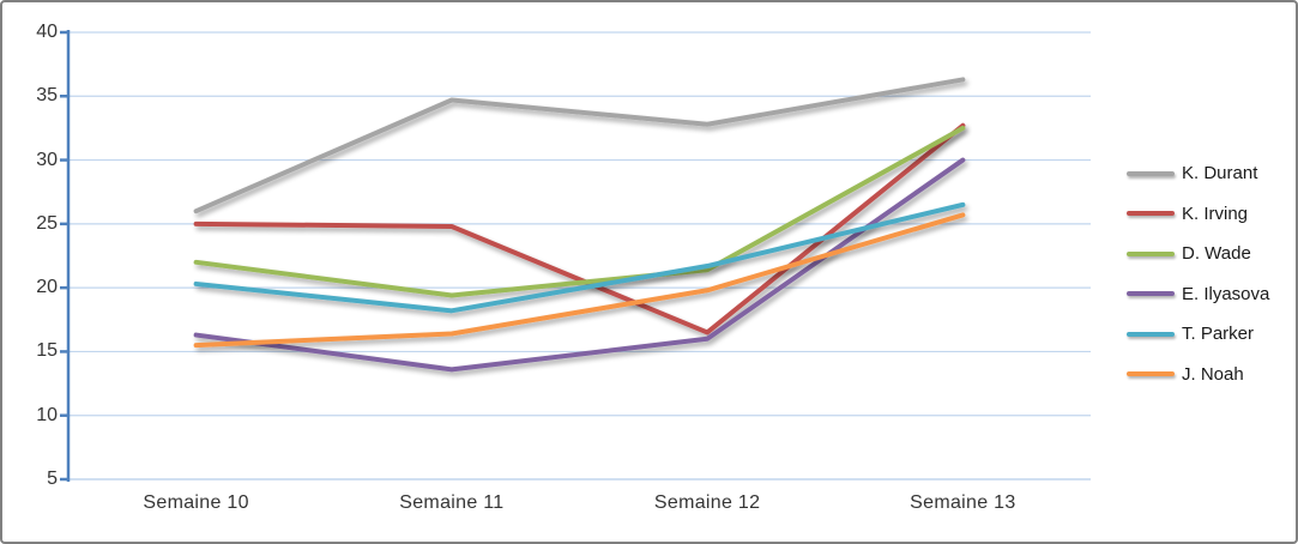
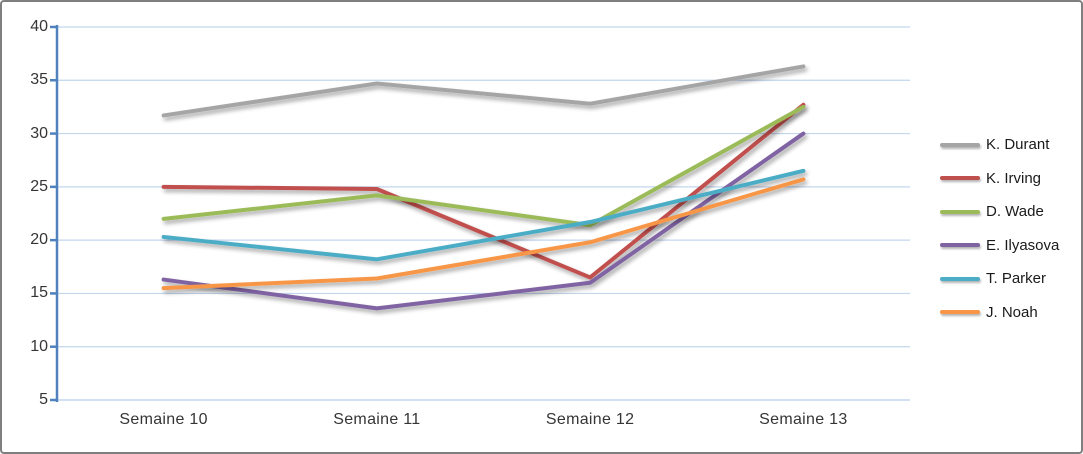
K. Durant/Semaine 10: 26.0 -> 31.7
D. Wade/Semaine 11: 19.4 -> 24.2
